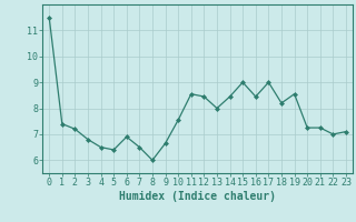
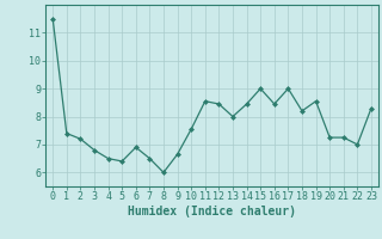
23: 7.10 -> 8.30
